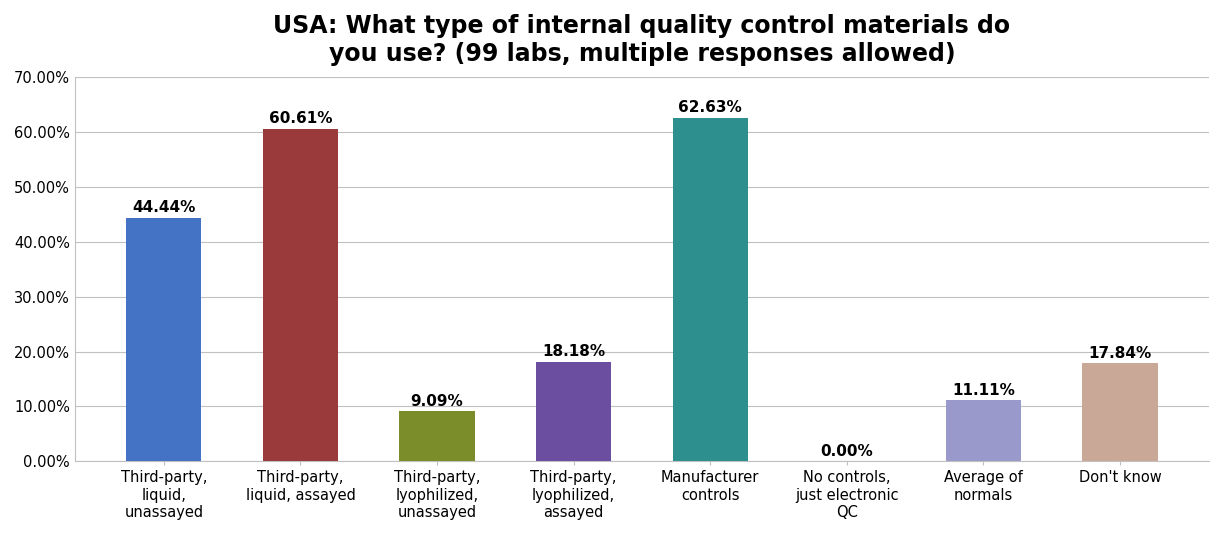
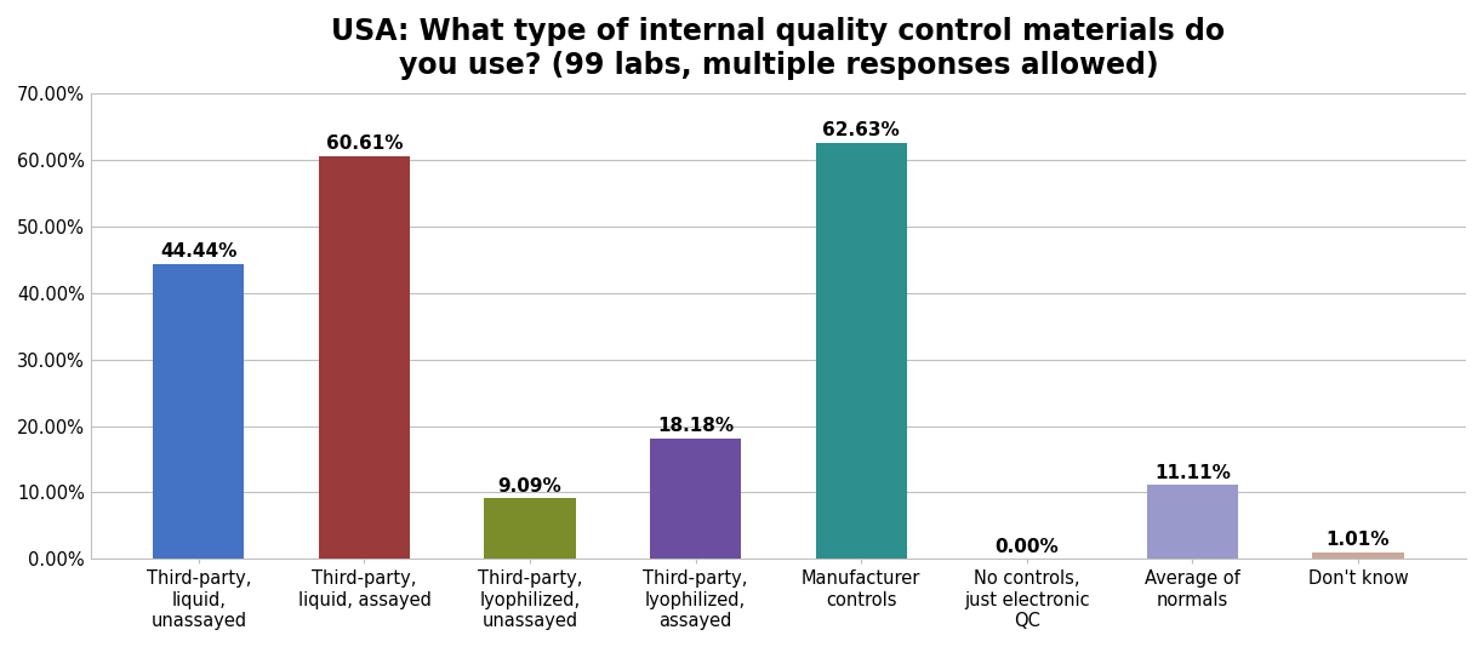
Don't know: 17.84% -> 1.01%
